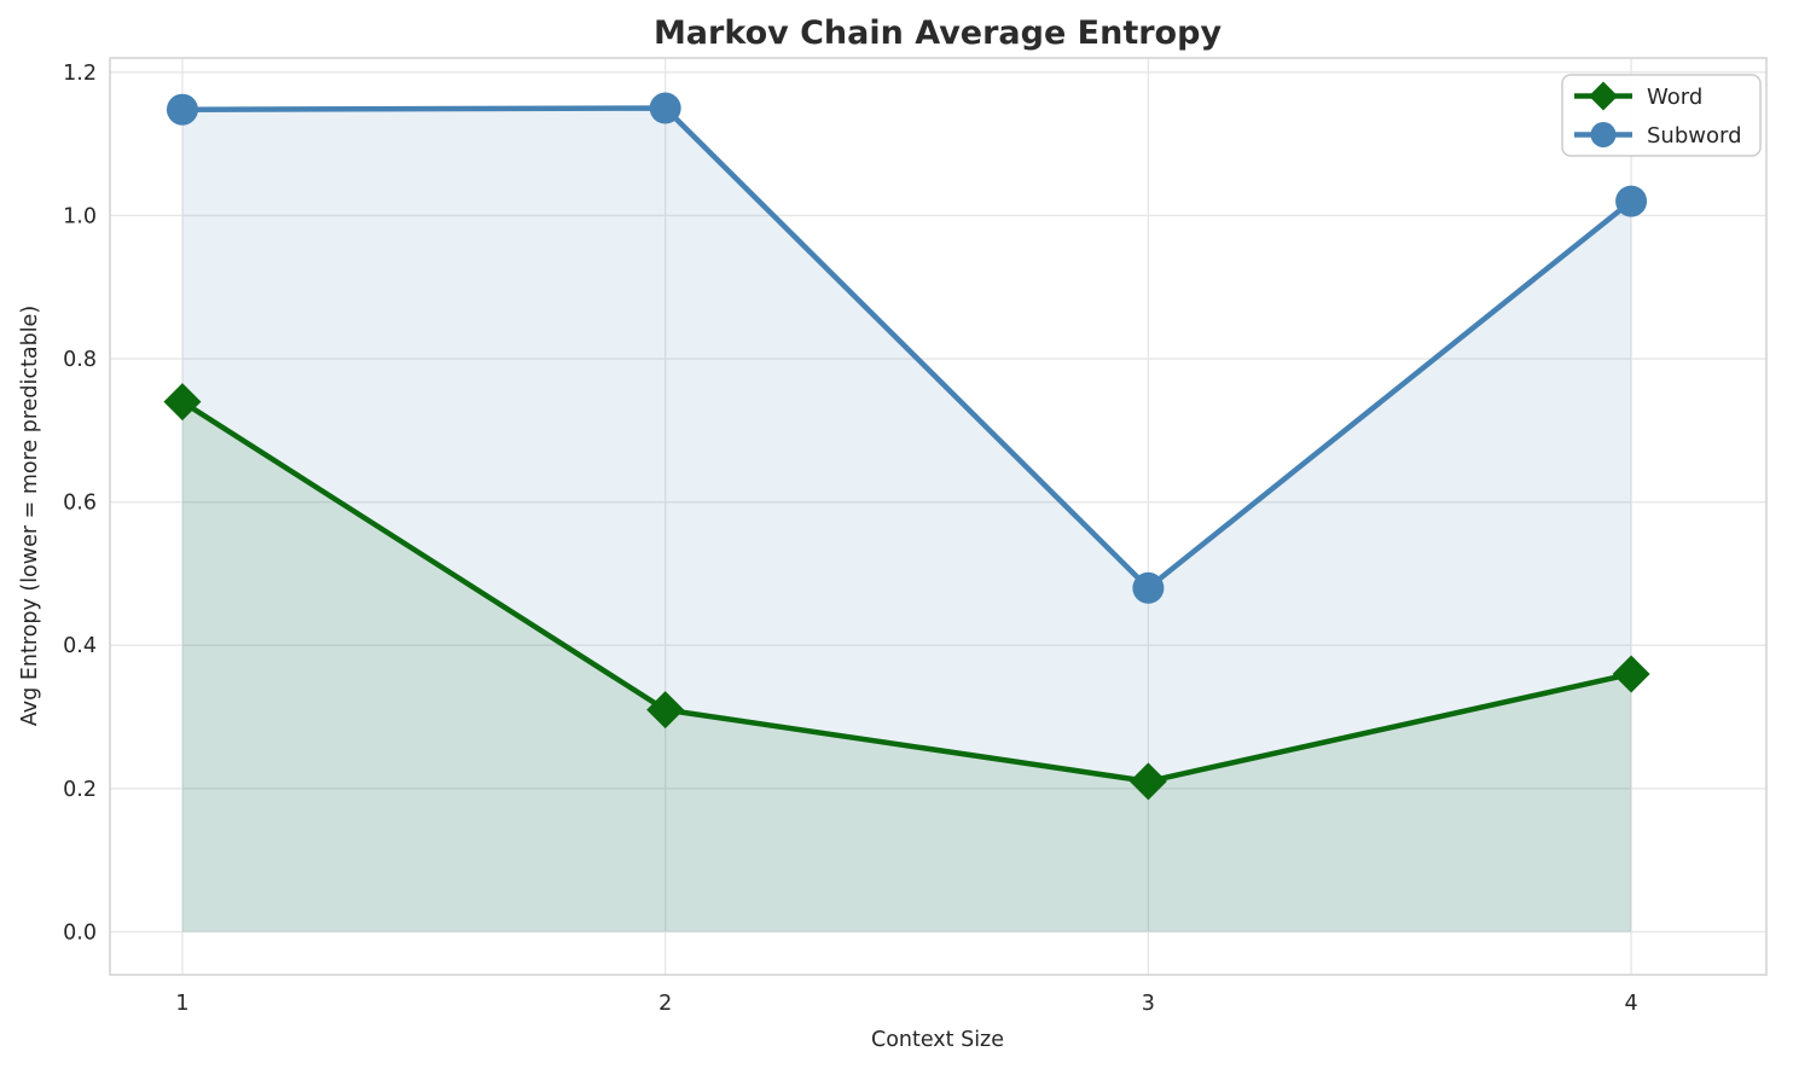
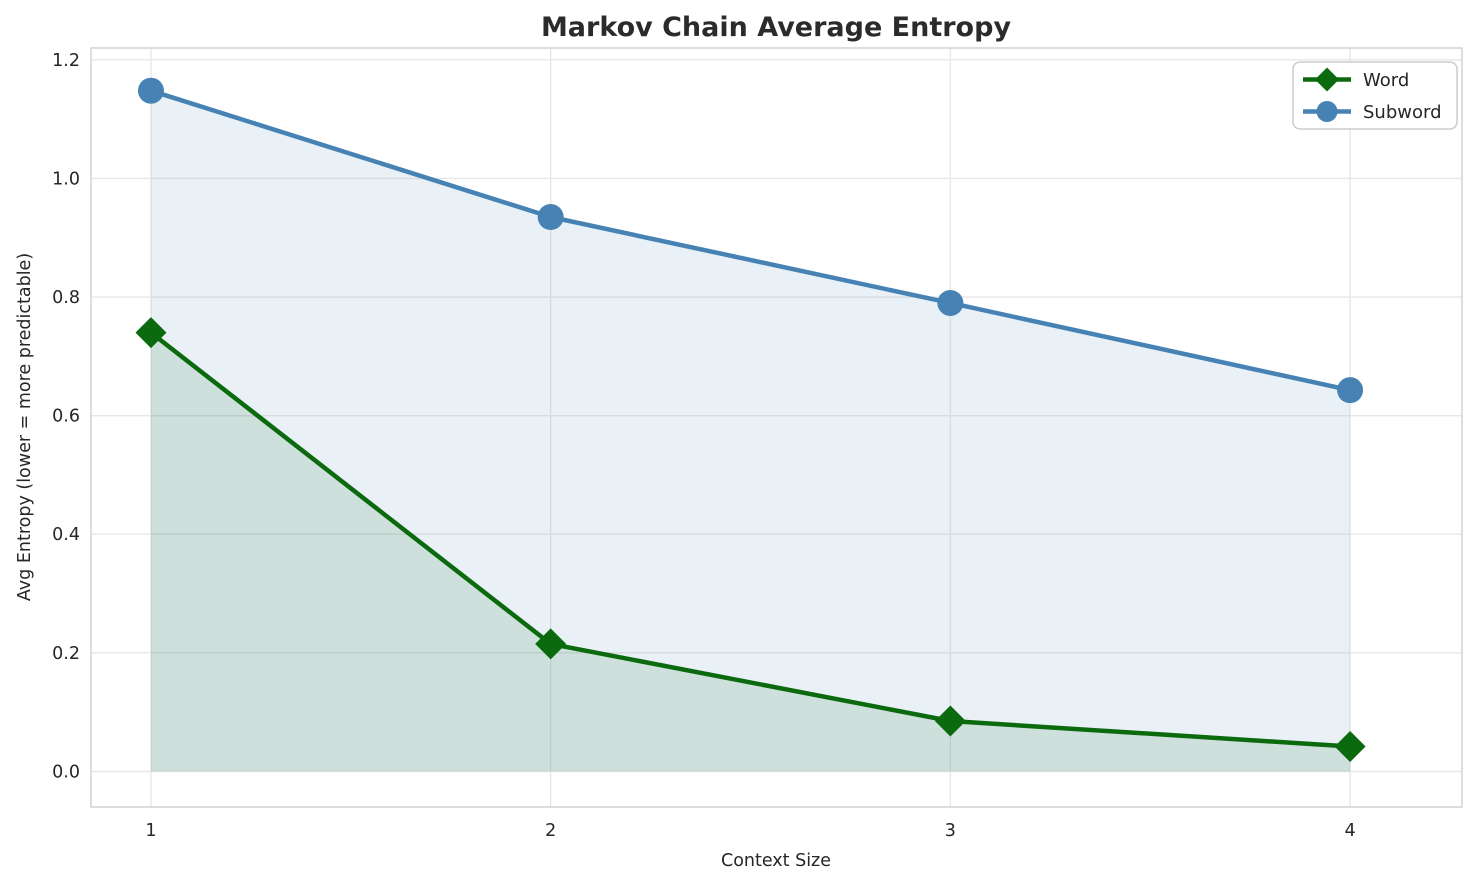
Word/2: 0.31 -> 0.21
Subword/2: 1.15 -> 0.94
Word/3: 0.21 -> 0.09
Subword/3: 0.48 -> 0.79
Word/4: 0.36 -> 0.04
Subword/4: 1.02 -> 0.64
